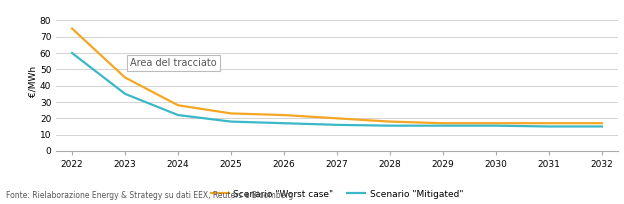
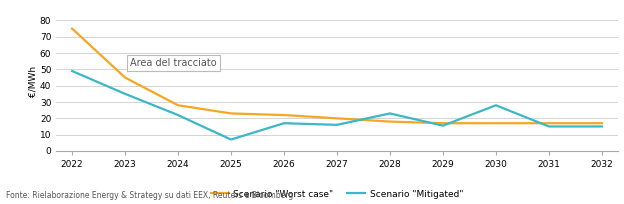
Scenario "Mitigated"/2022: 60 -> 49
Scenario "Mitigated"/2025: 18 -> 7
Scenario "Mitigated"/2028: 16 -> 23
Scenario "Mitigated"/2030: 16 -> 28
